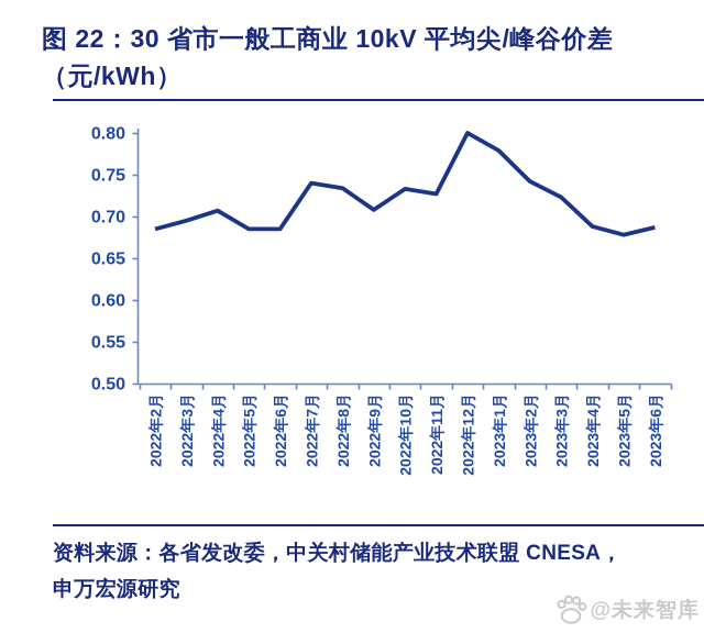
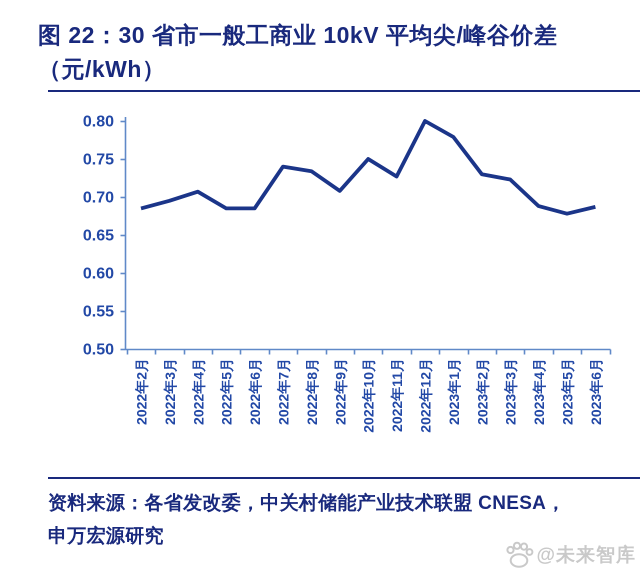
2022年10月: 0.73 -> 0.75
2023年2月: 0.74 -> 0.73
